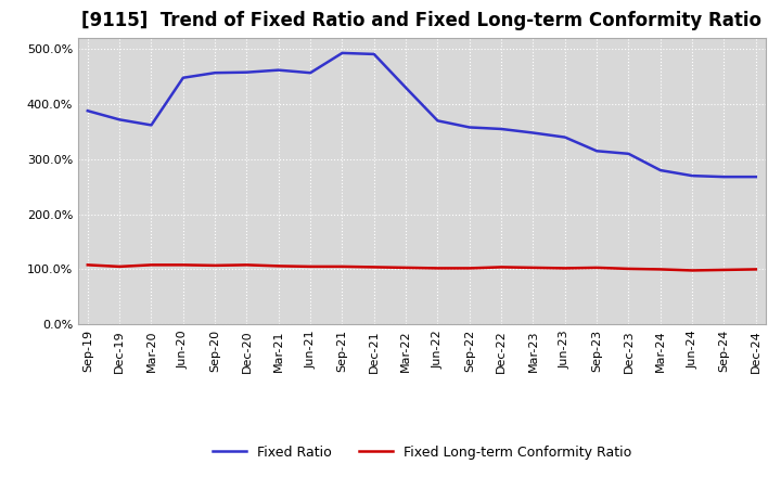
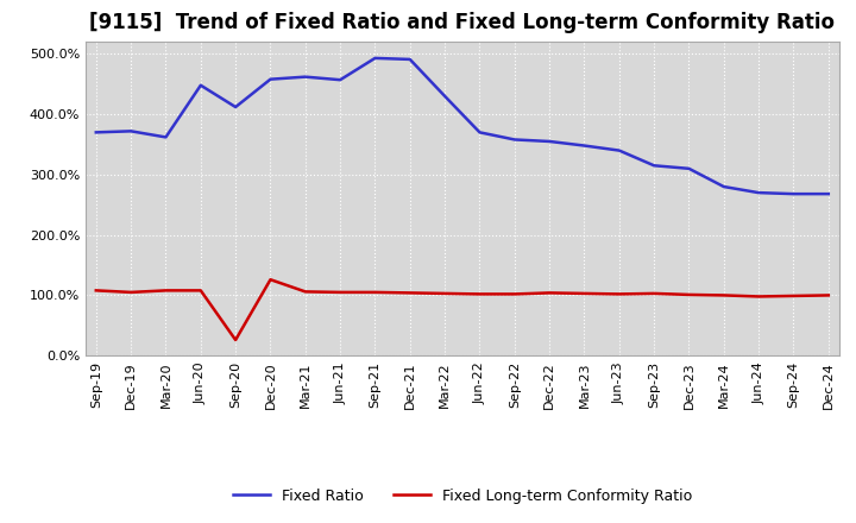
Fixed Ratio/Sep-19: 388% -> 370%
Fixed Ratio/Sep-20: 457% -> 412%
Fixed Long-term Conformity Ratio/Sep-20: 107% -> 26%
Fixed Long-term Conformity Ratio/Dec-20: 108% -> 126%
